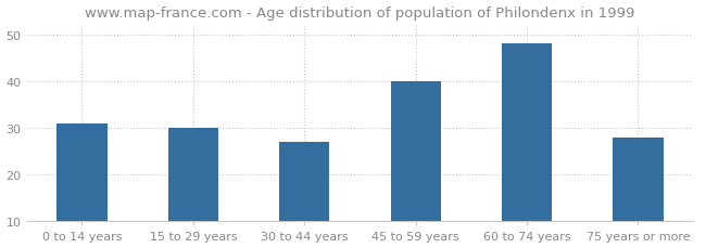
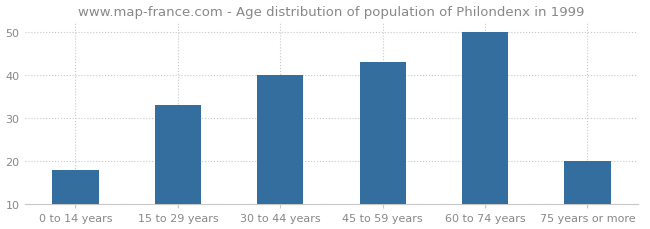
0 to 14 years: 31 -> 18
15 to 29 years: 30 -> 33
30 to 44 years: 27 -> 40
45 to 59 years: 40 -> 43
60 to 74 years: 48 -> 50
75 years or more: 28 -> 20
